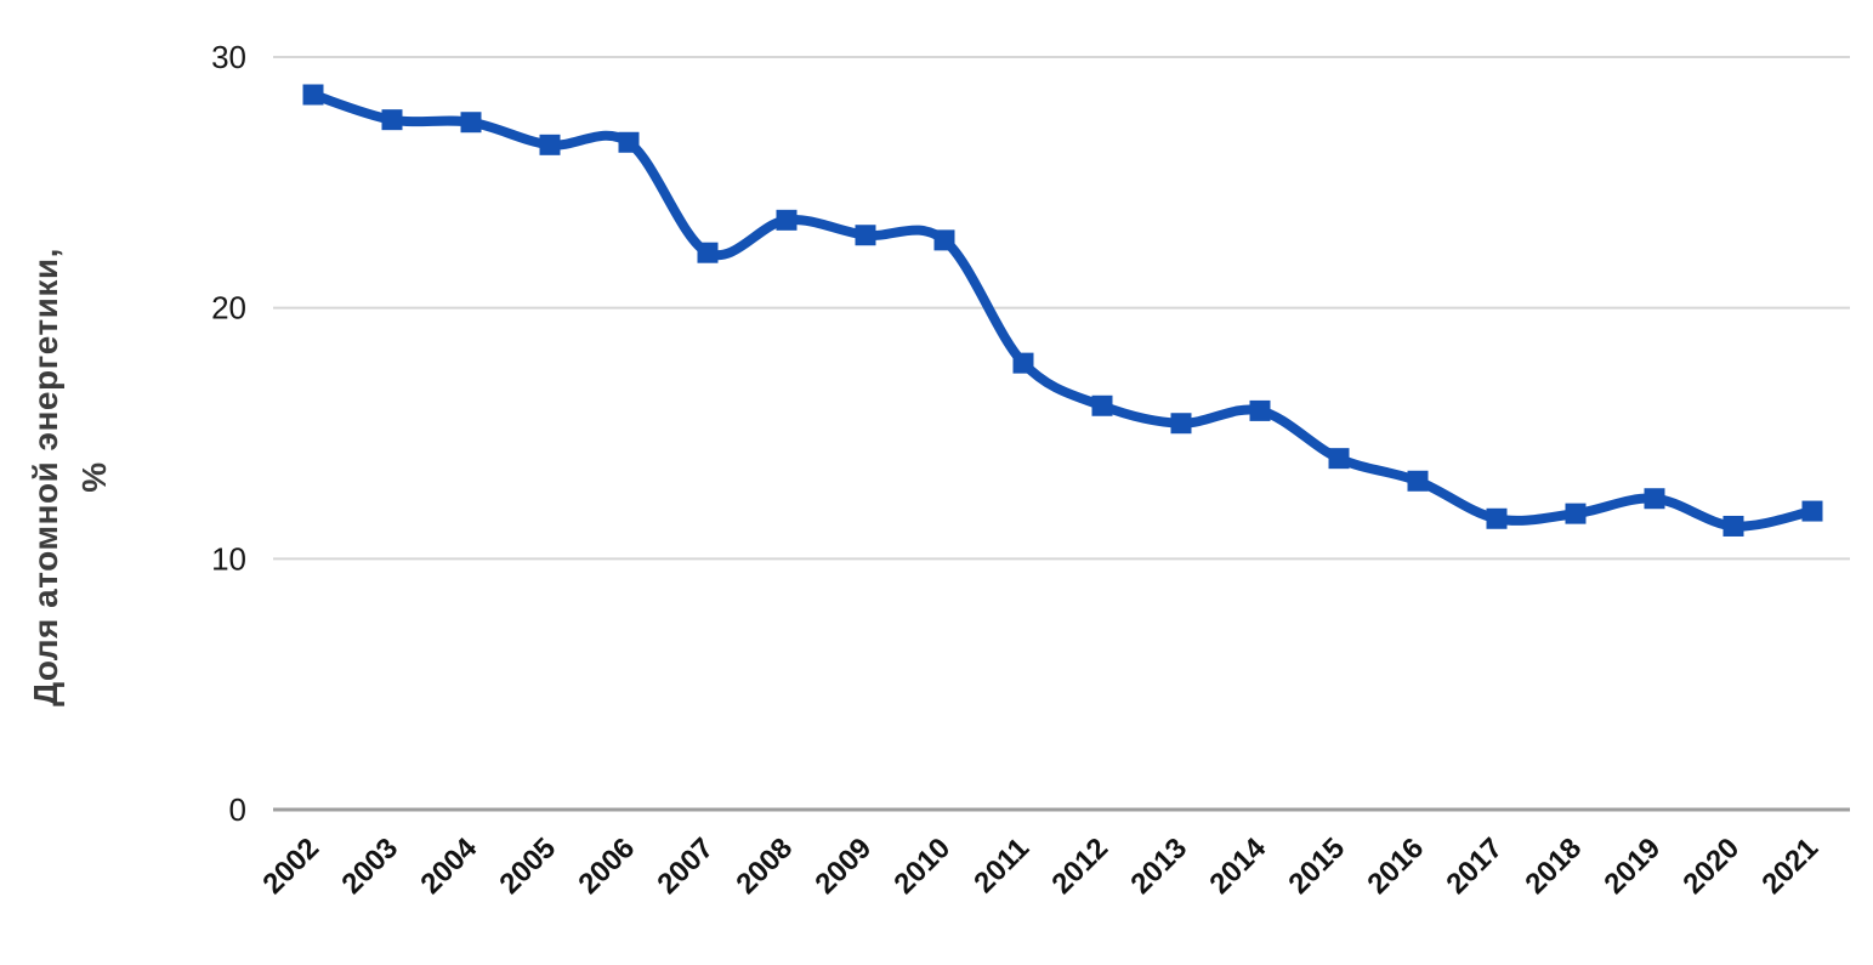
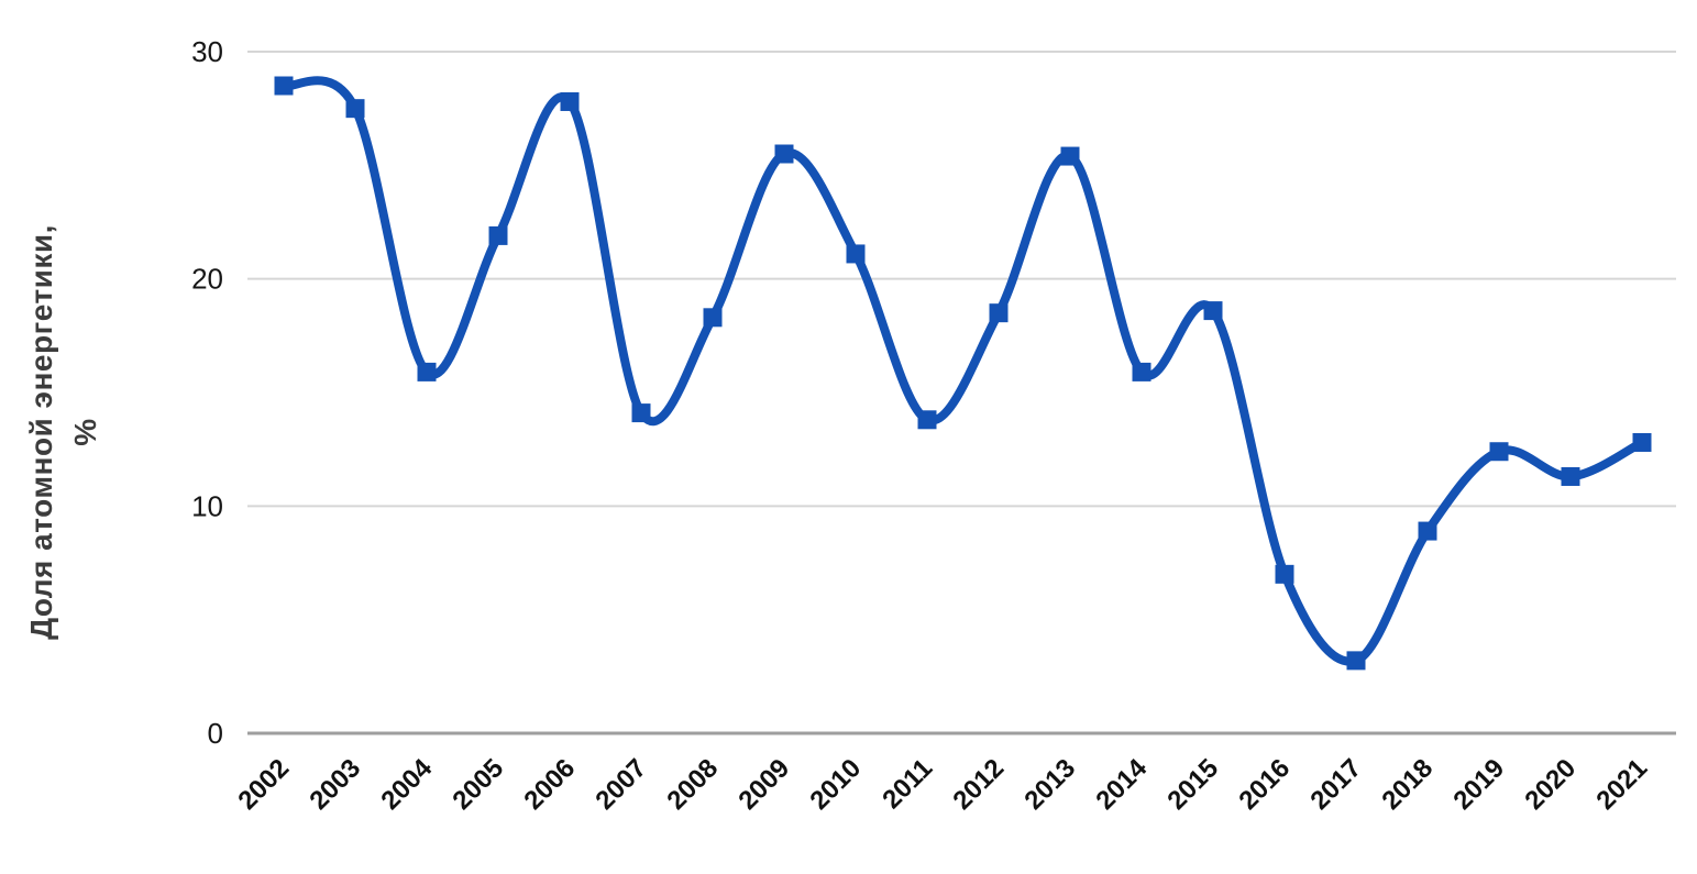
2004: 27.4 -> 15.9
2005: 26.5 -> 21.9
2006: 26.6 -> 27.8
2007: 22.2 -> 14.1
2008: 23.5 -> 18.3
2009: 22.9 -> 25.5
2010: 22.7 -> 21.1
2011: 17.8 -> 13.8
2012: 16.1 -> 18.5
2013: 15.4 -> 25.4
2015: 14.0 -> 18.6
2016: 13.1 -> 7.0
2017: 11.6 -> 3.2
2018: 11.8 -> 8.9
2021: 11.9 -> 12.8
